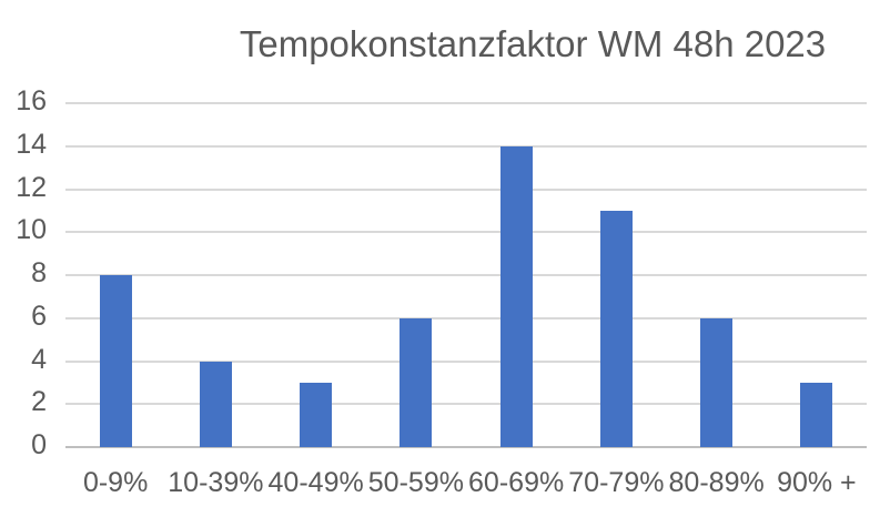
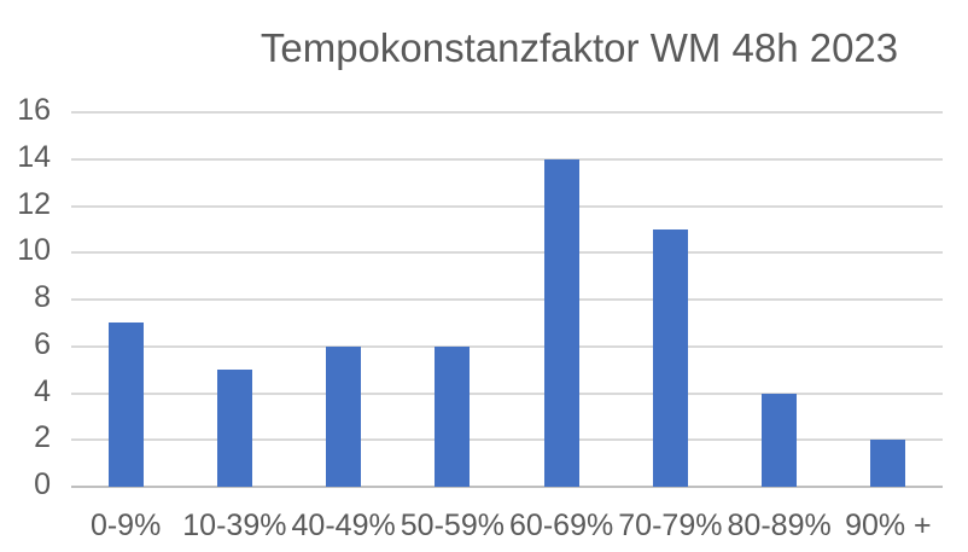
0-9%: 8 -> 7
10-39%: 4 -> 5
40-49%: 3 -> 6
80-89%: 6 -> 4
90% +: 3 -> 2
